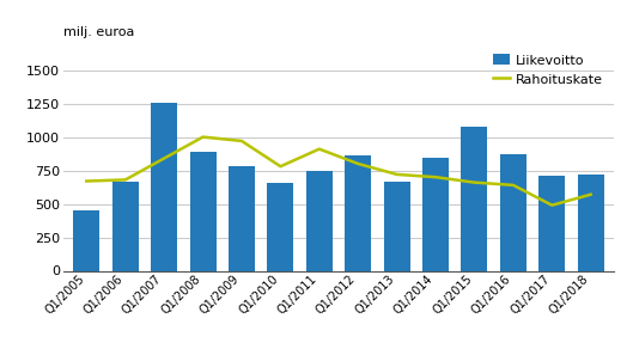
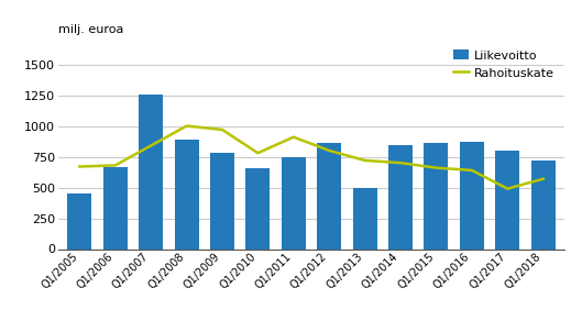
Liikevoitto/Q1/2013: 670 -> 500
Liikevoitto/Q1/2015: 1080 -> 860
Liikevoitto/Q1/2017: 710 -> 800
